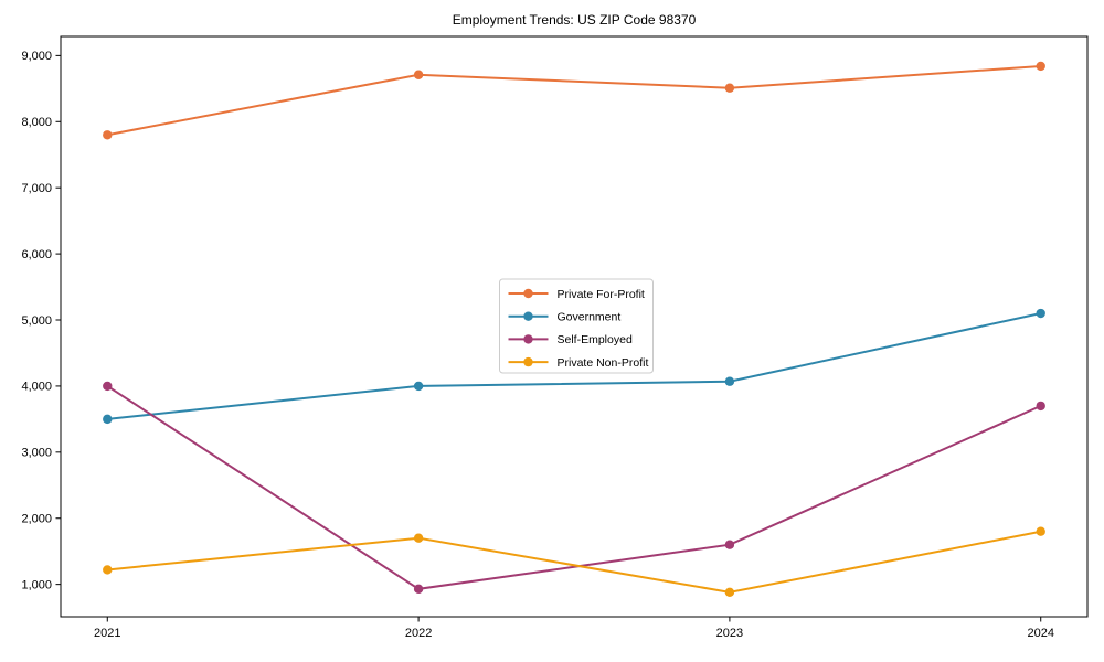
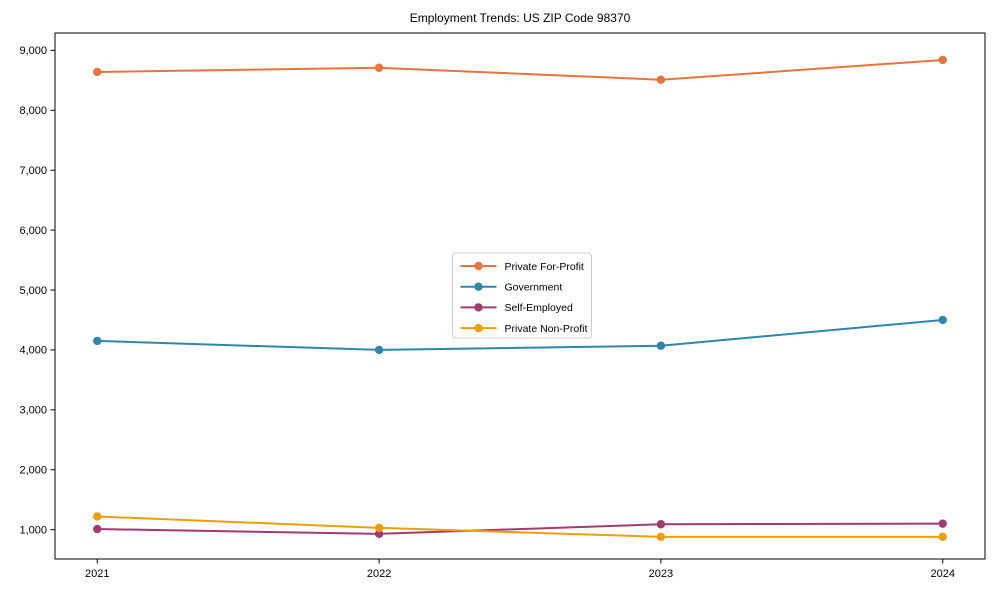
Private For-Profit/2021: 7800 -> 8600
Government/2021: 3500 -> 4200
Self-Employed/2021: 4000 -> 1000
Private Non-Profit/2022: 1700 -> 1000
Self-Employed/2023: 1600 -> 1100
Government/2024: 5100 -> 4500
Self-Employed/2024: 3700 -> 1100
Private Non-Profit/2024: 1800 -> 900
